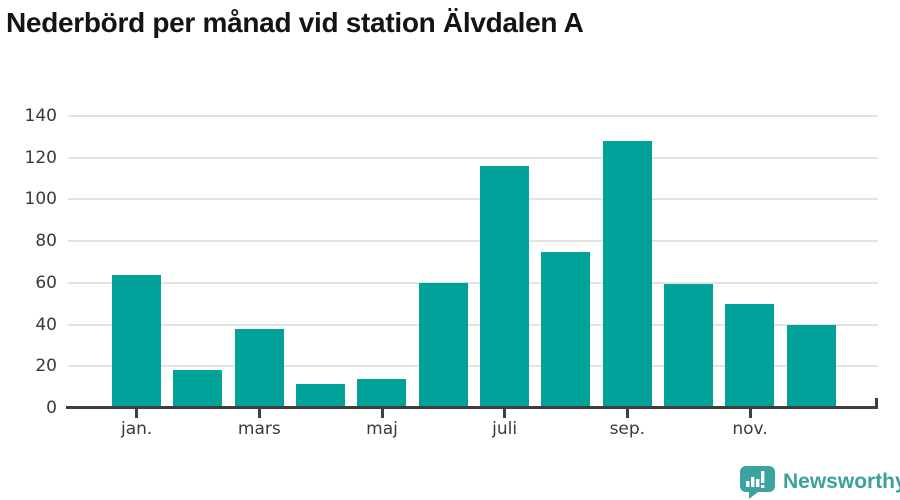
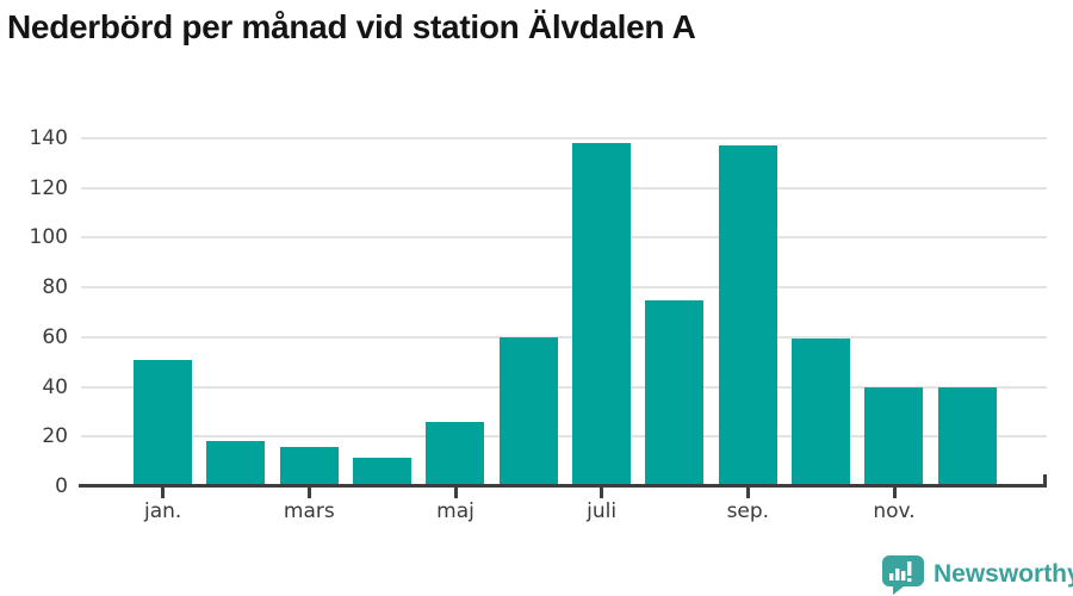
jan.: 64 -> 51
mars: 38 -> 16
maj: 14 -> 26
juli: 116 -> 138
sep.: 128 -> 137
nov.: 50 -> 40
